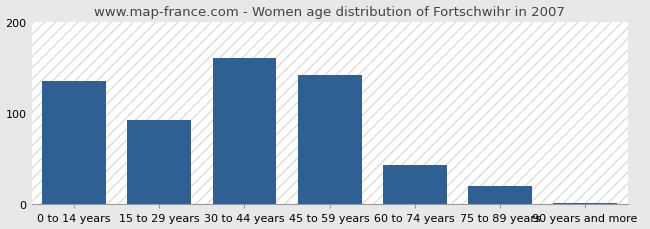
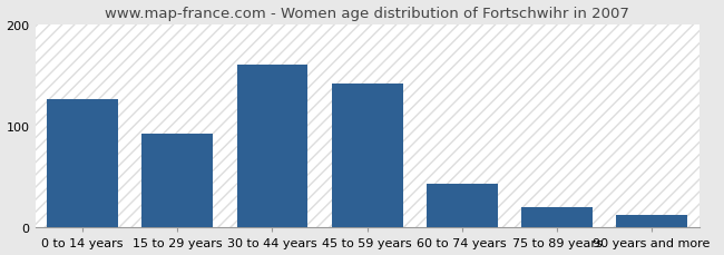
0 to 14 years: 135 -> 126
90 years and more: 2 -> 12
